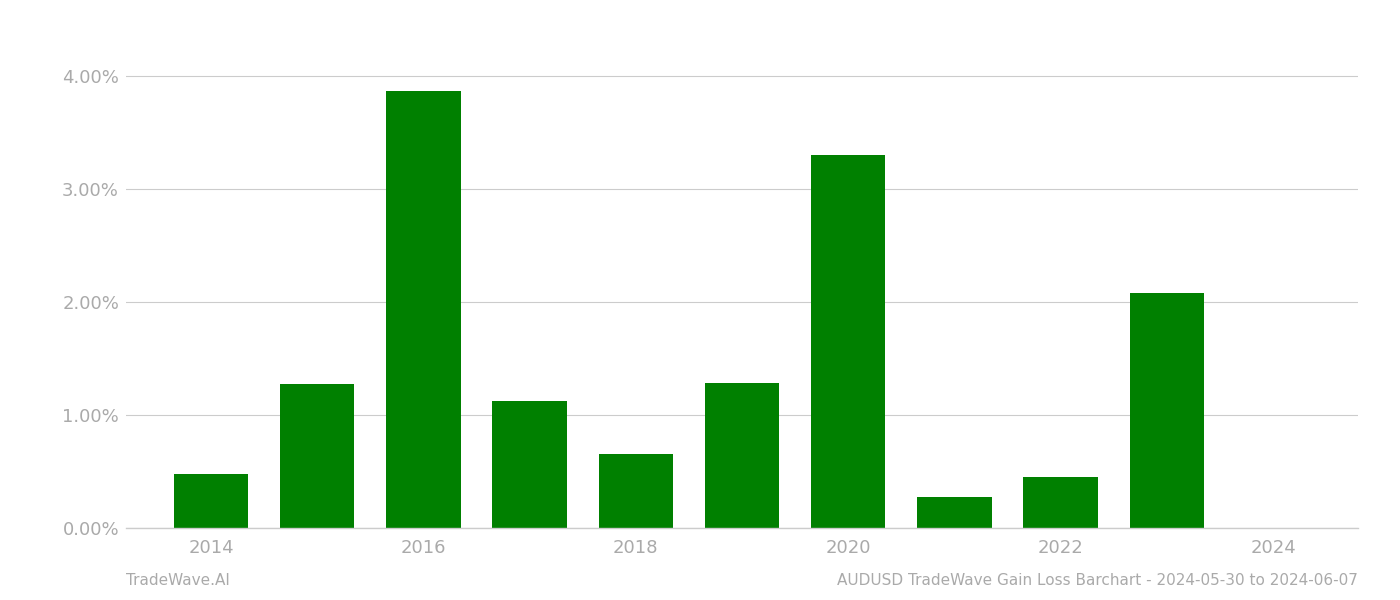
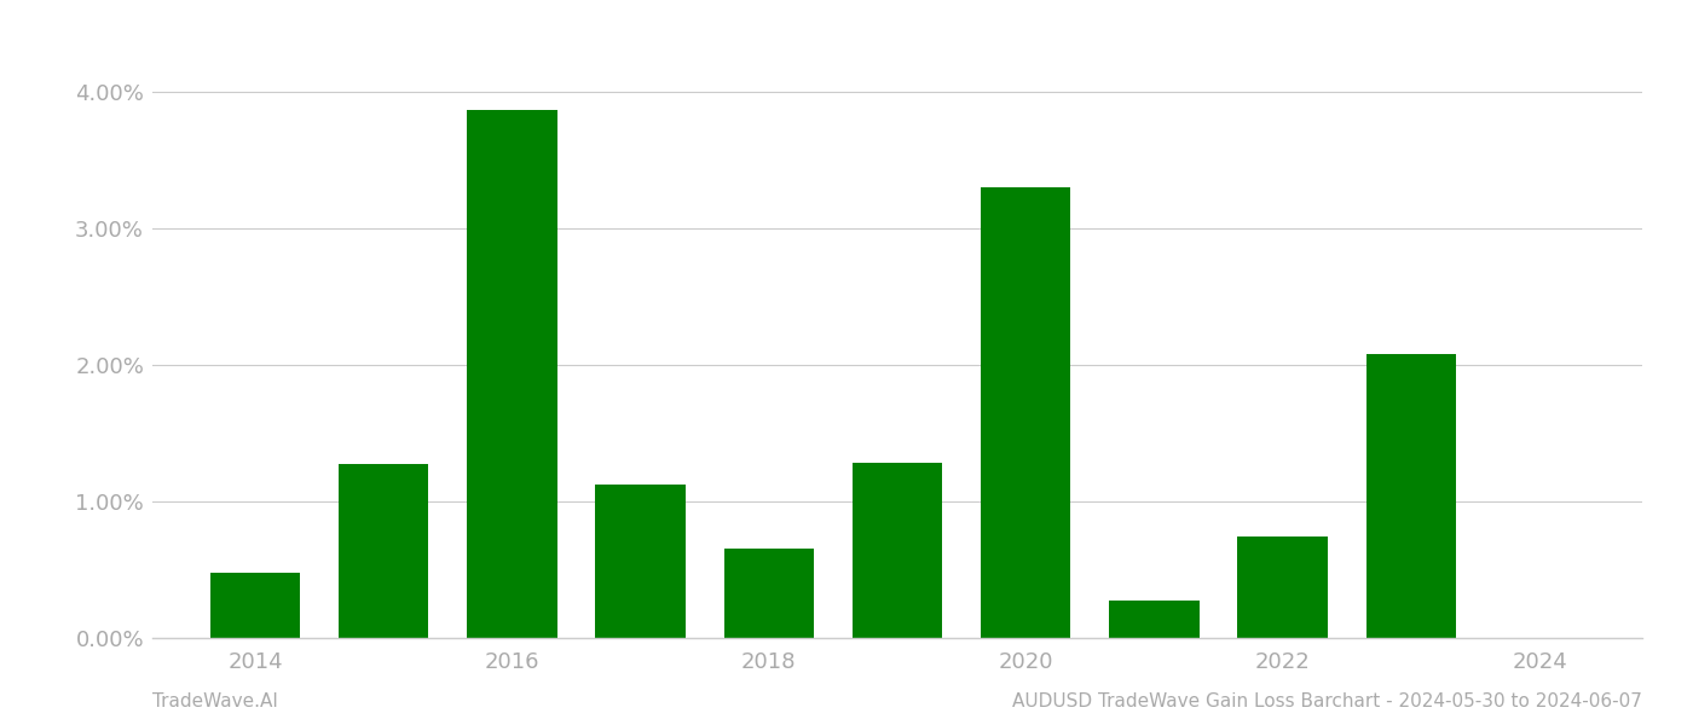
2022: 0.45% -> 0.74%
